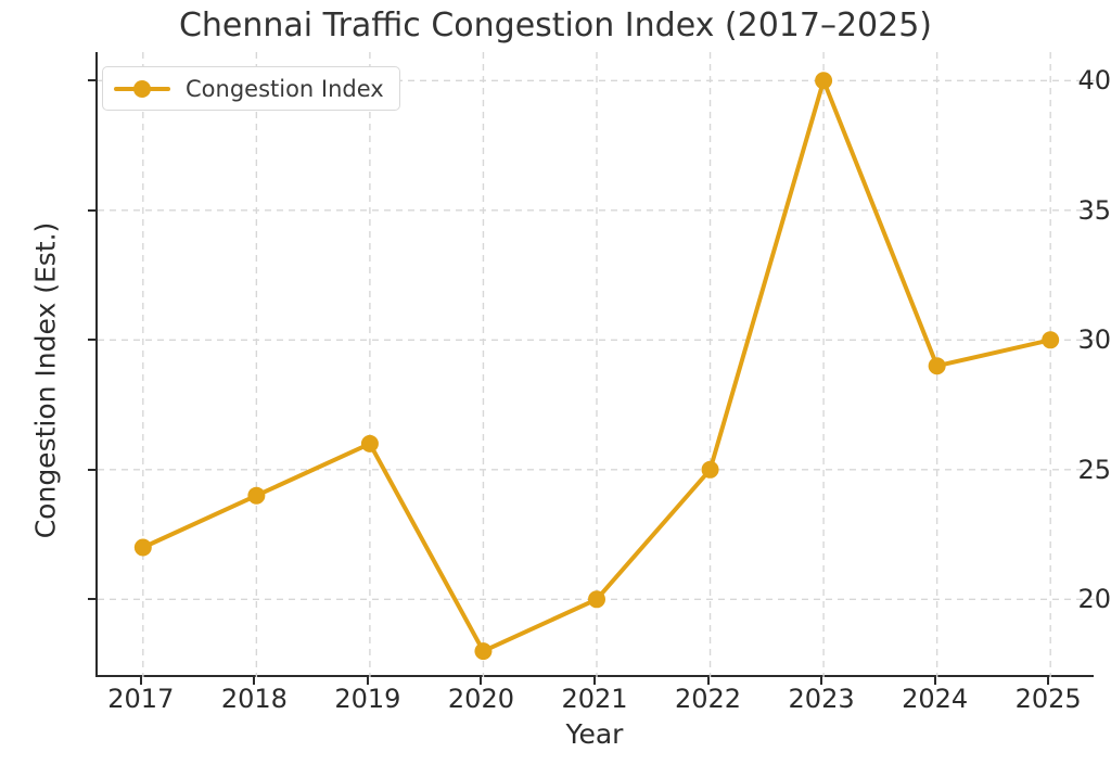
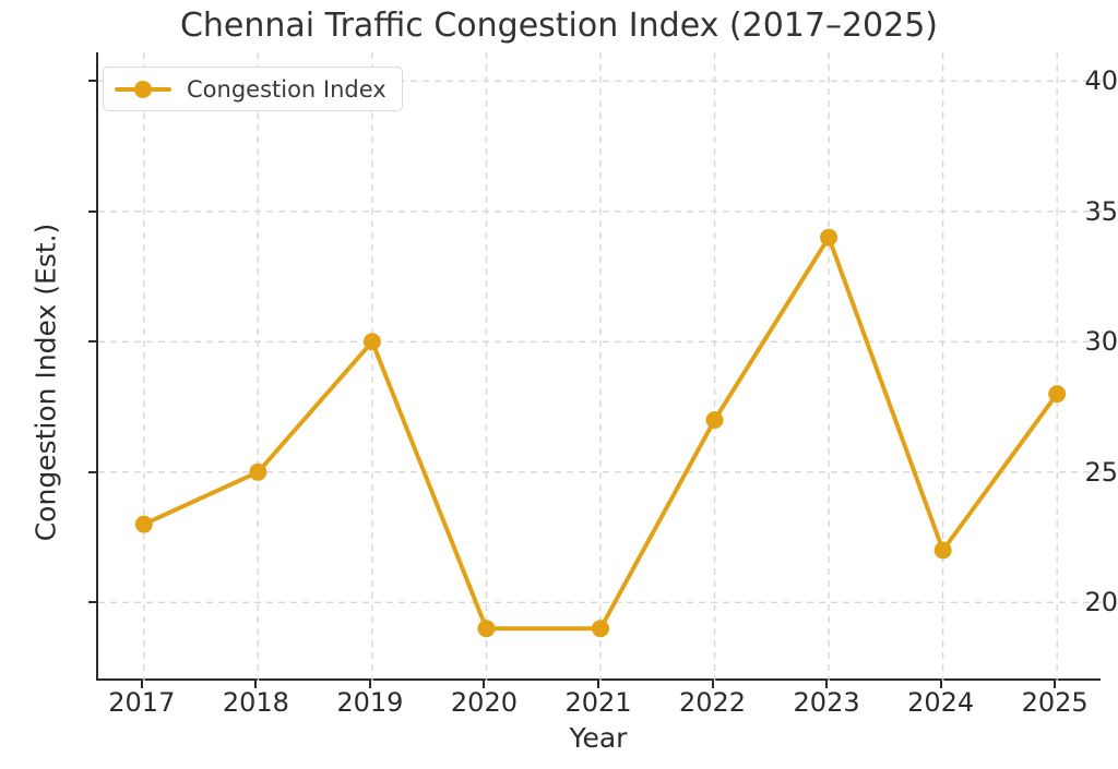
2017: 22 -> 23
2018: 24 -> 25
2019: 26 -> 30
2020: 18 -> 19
2021: 20 -> 19
2022: 25 -> 27
2023: 40 -> 34
2024: 29 -> 22
2025: 30 -> 28
